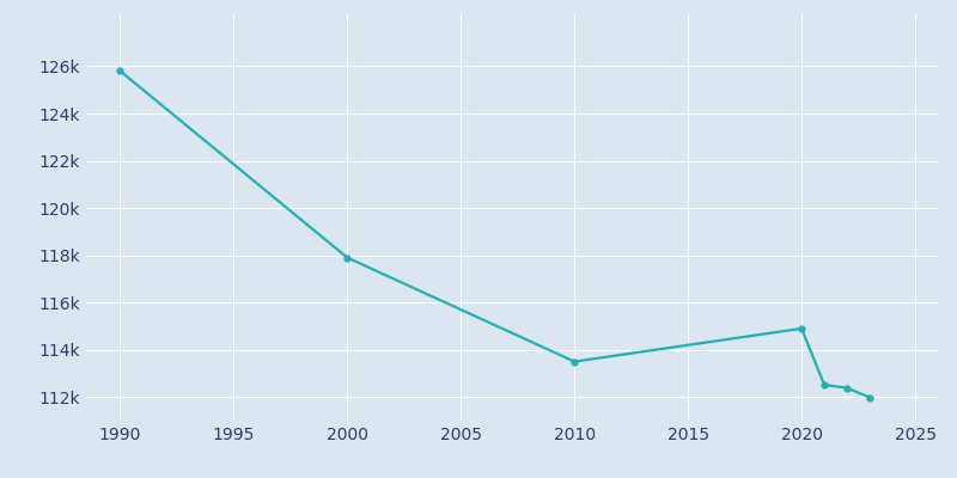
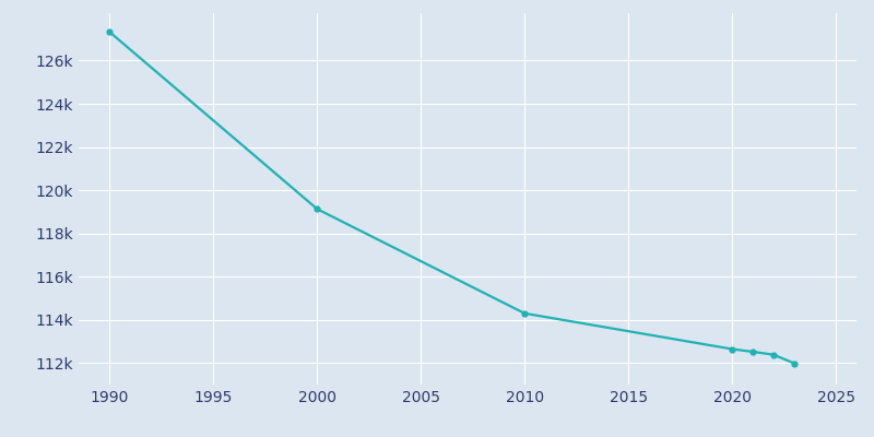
1990: 125.8k -> 127.3k
2000: 117.9k -> 119.1k
2010: 113.5k -> 114.3k
2020: 114.9k -> 112.6k
